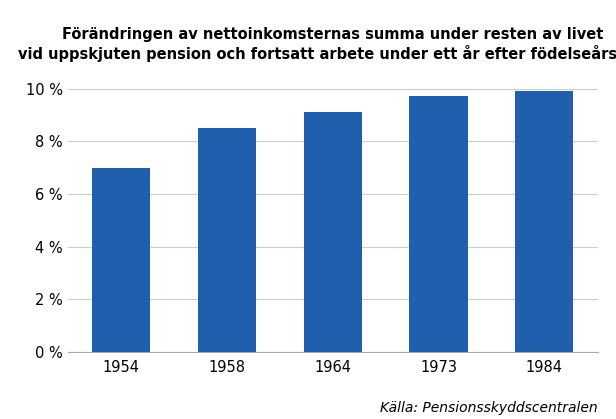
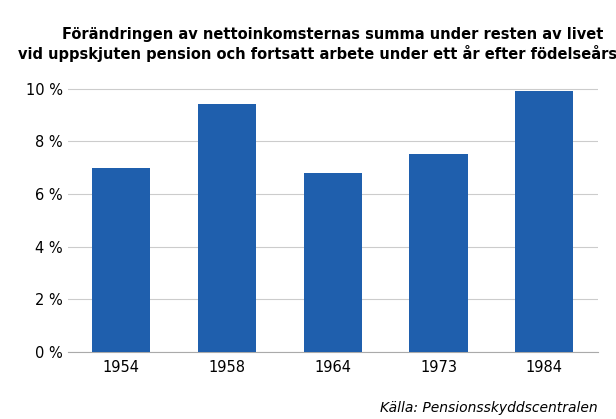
1958: 8.5 % -> 9.4 %
1964: 9.1 % -> 6.8 %
1973: 9.7 % -> 7.5 %
